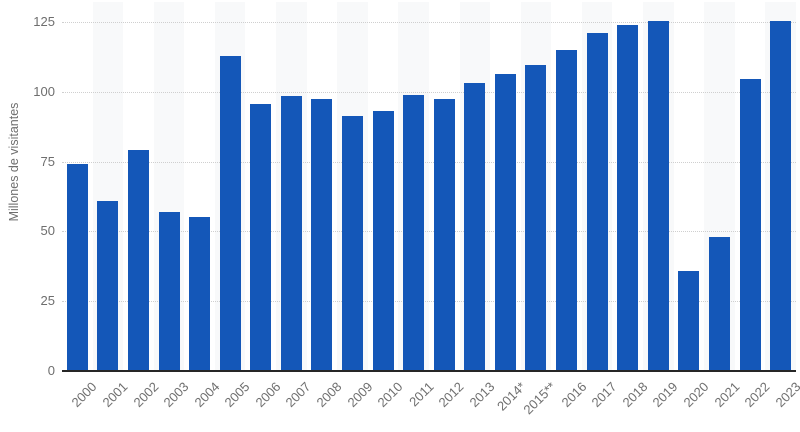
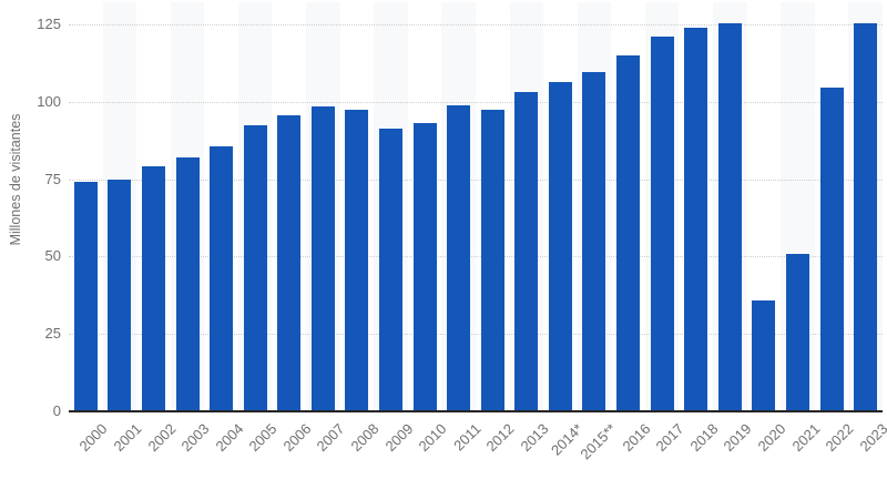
2001: 61 -> 75
2003: 57 -> 82
2004: 55 -> 86
2005: 113 -> 92
2021: 48 -> 51
